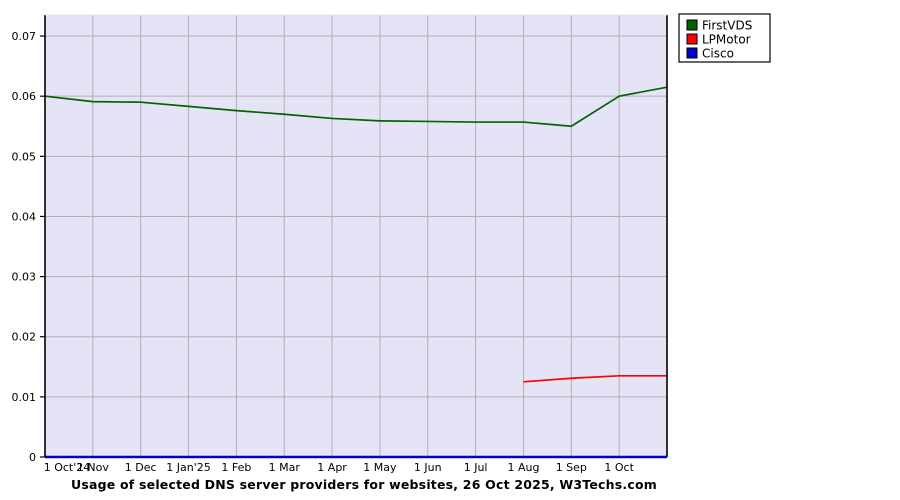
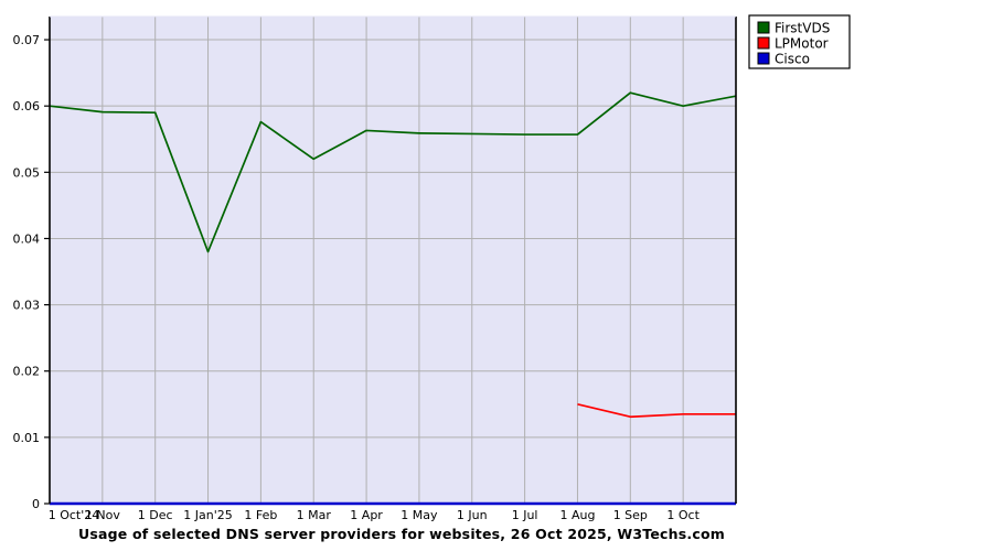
FirstVDS/1 Jan'25: 0.058 -> 0.038
FirstVDS/1 Mar: 0.057 -> 0.052
LPMotor/1 Aug: 0.013 -> 0.015
FirstVDS/1 Sep: 0.055 -> 0.062
